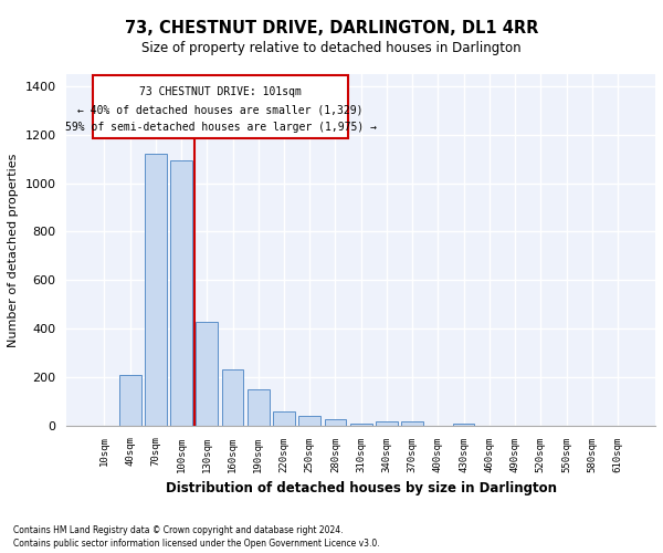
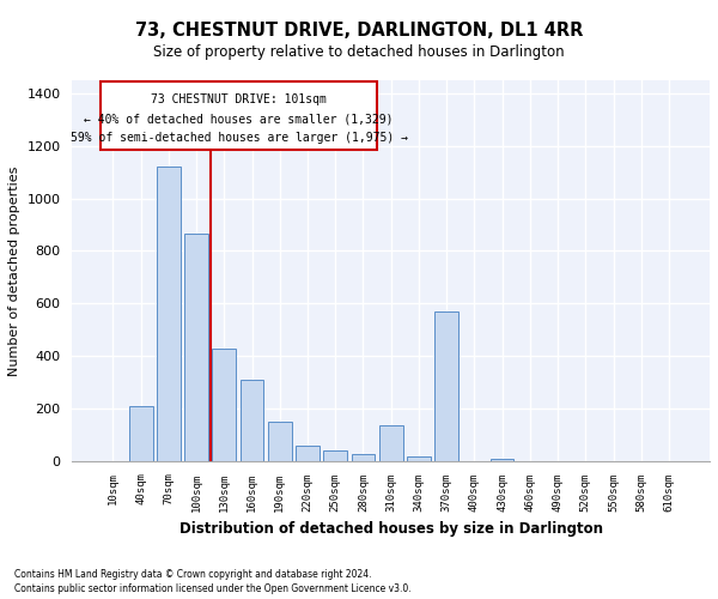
100sqm: 1095 -> 865
160sqm: 232 -> 310
310sqm: 10 -> 135
370sqm: 15 -> 570
